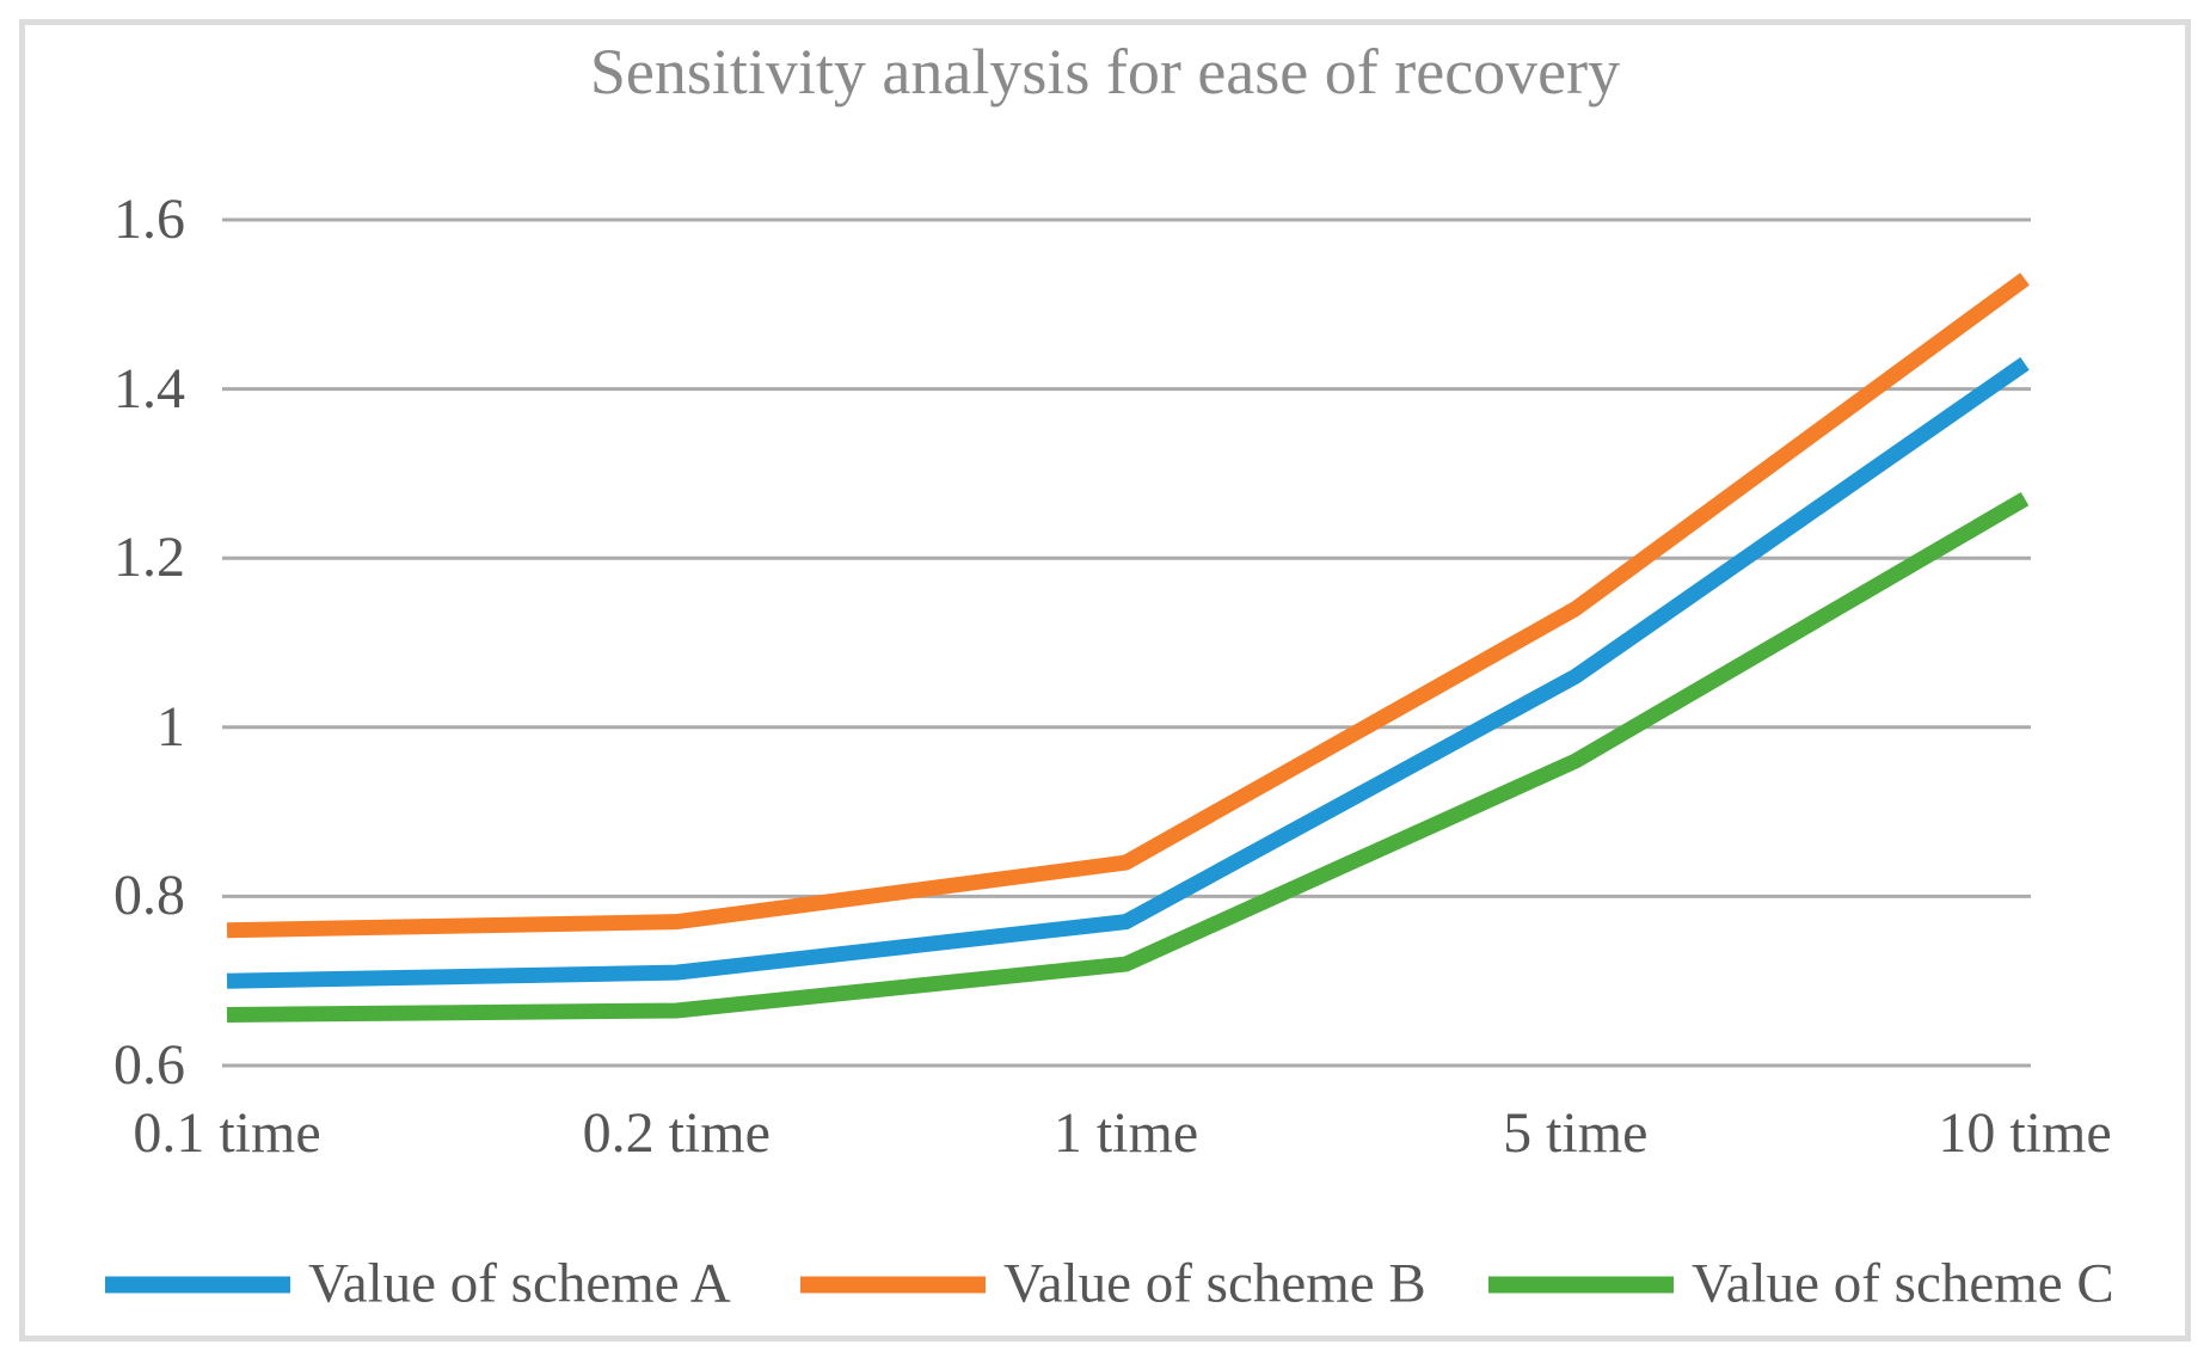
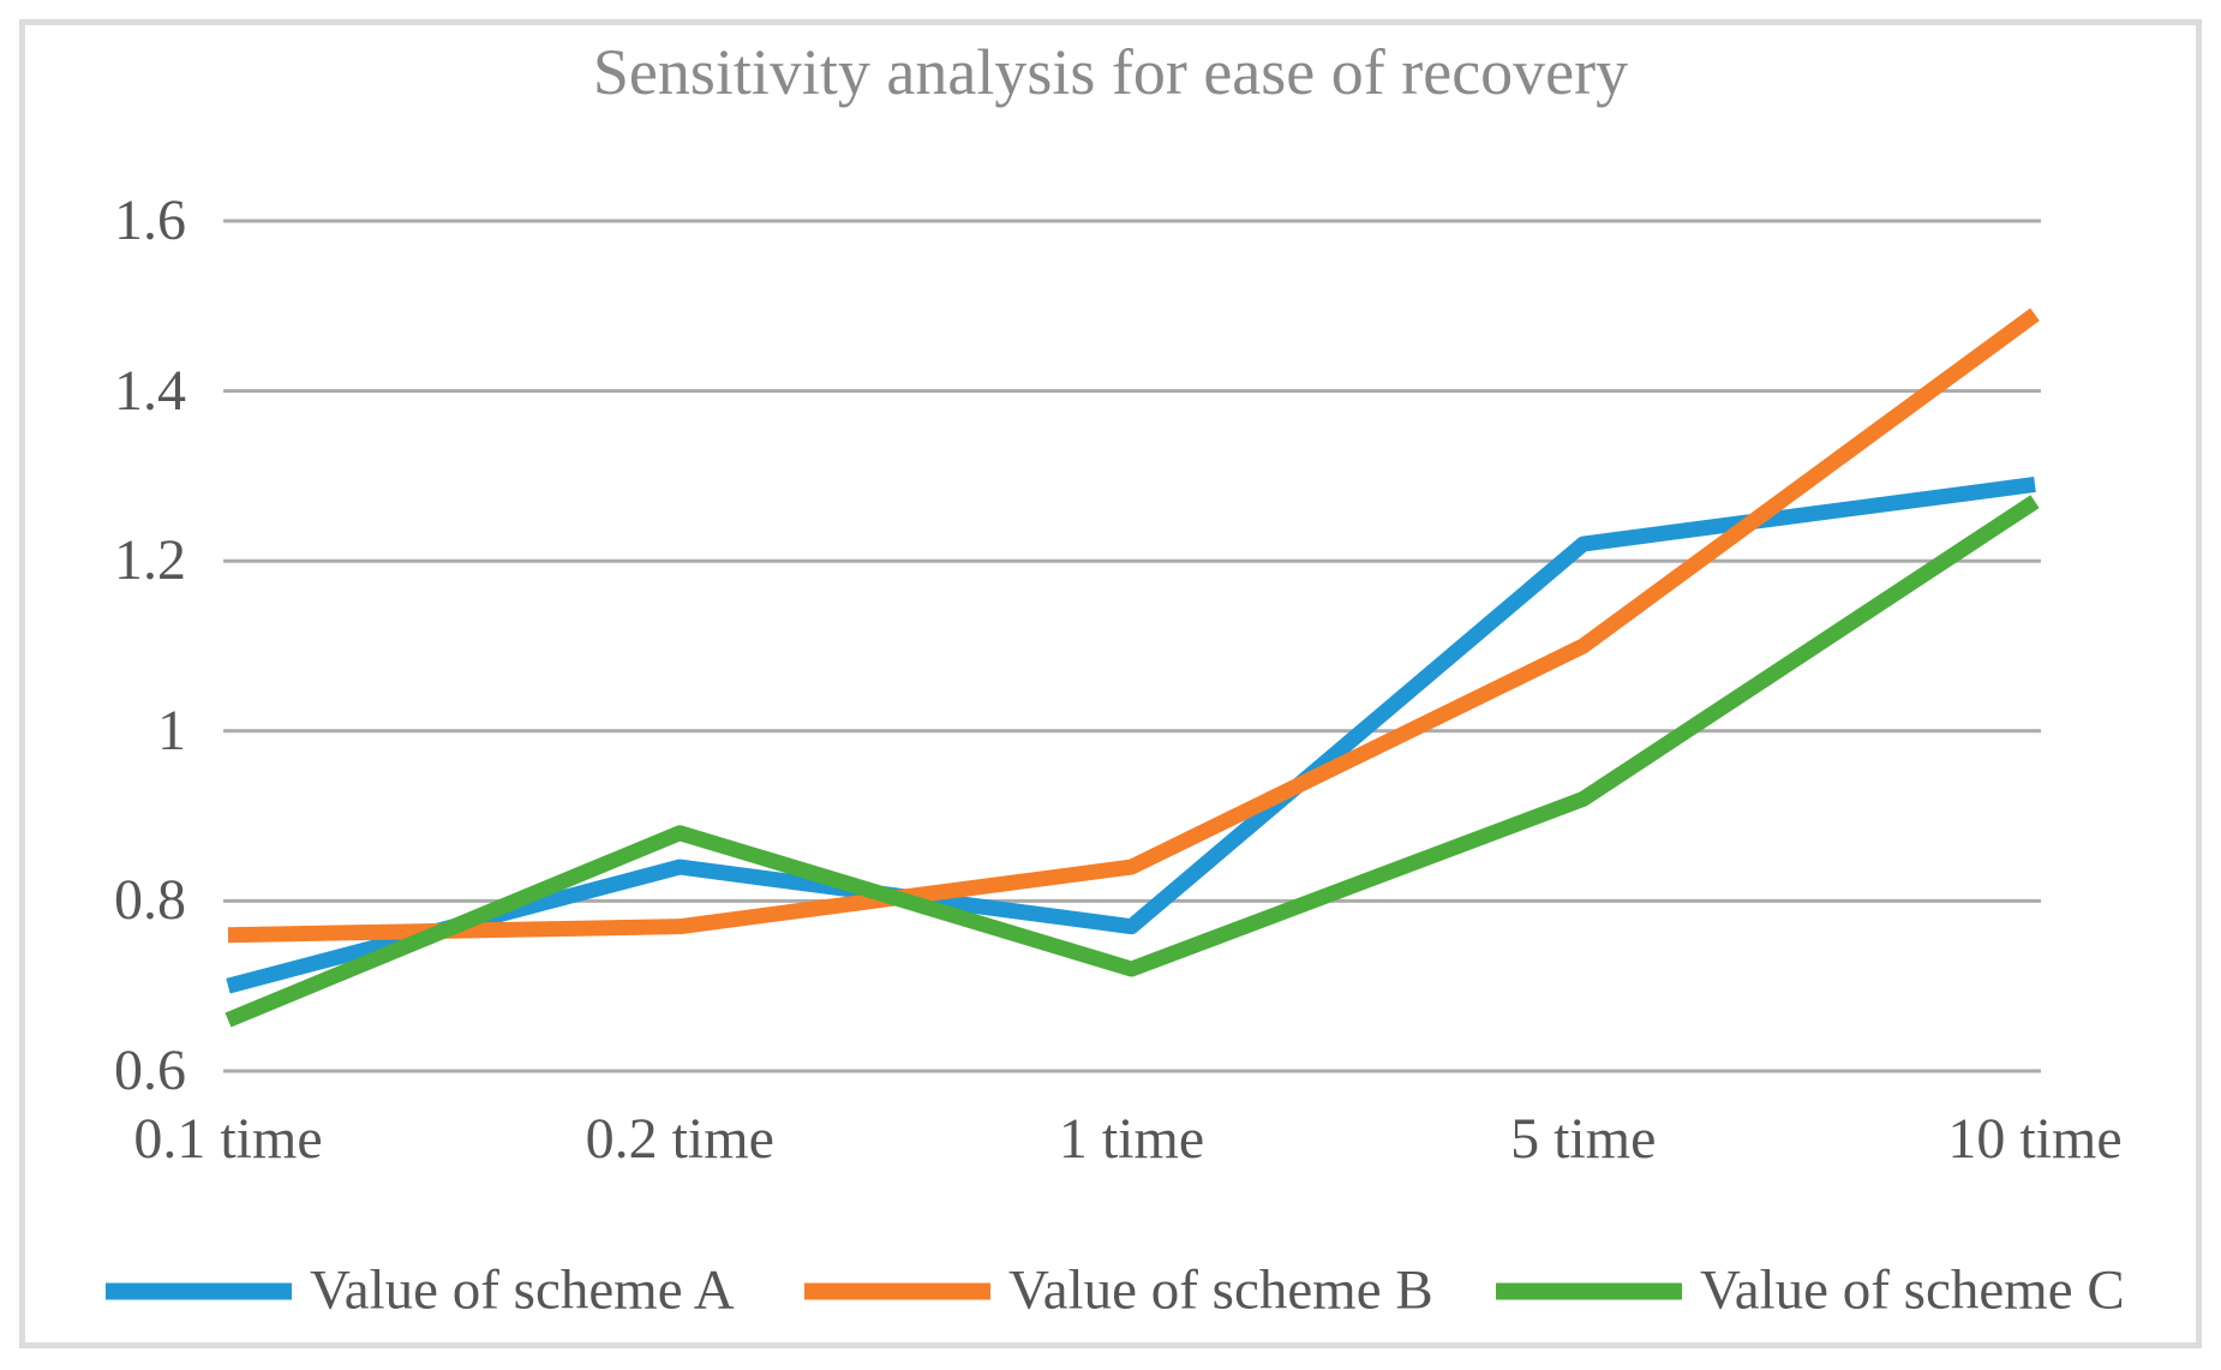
Value of scheme A/0.2 time: 0.71 -> 0.84
Value of scheme C/0.2 time: 0.67 -> 0.88
Value of scheme A/5 time: 1.06 -> 1.22
Value of scheme B/5 time: 1.14 -> 1.10
Value of scheme C/5 time: 0.96 -> 0.92
Value of scheme A/10 time: 1.43 -> 1.29
Value of scheme B/10 time: 1.53 -> 1.49
